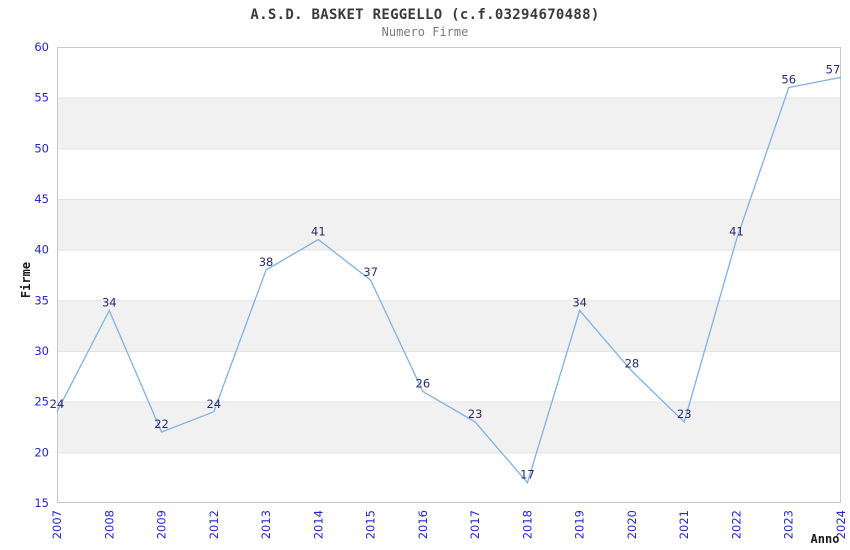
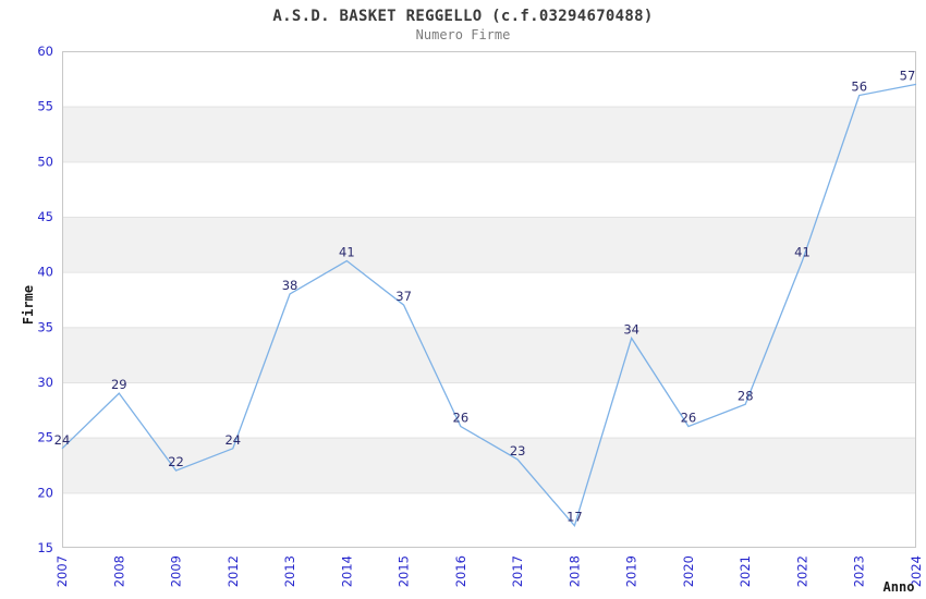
2008: 34 -> 29
2020: 28 -> 26
2021: 23 -> 28
